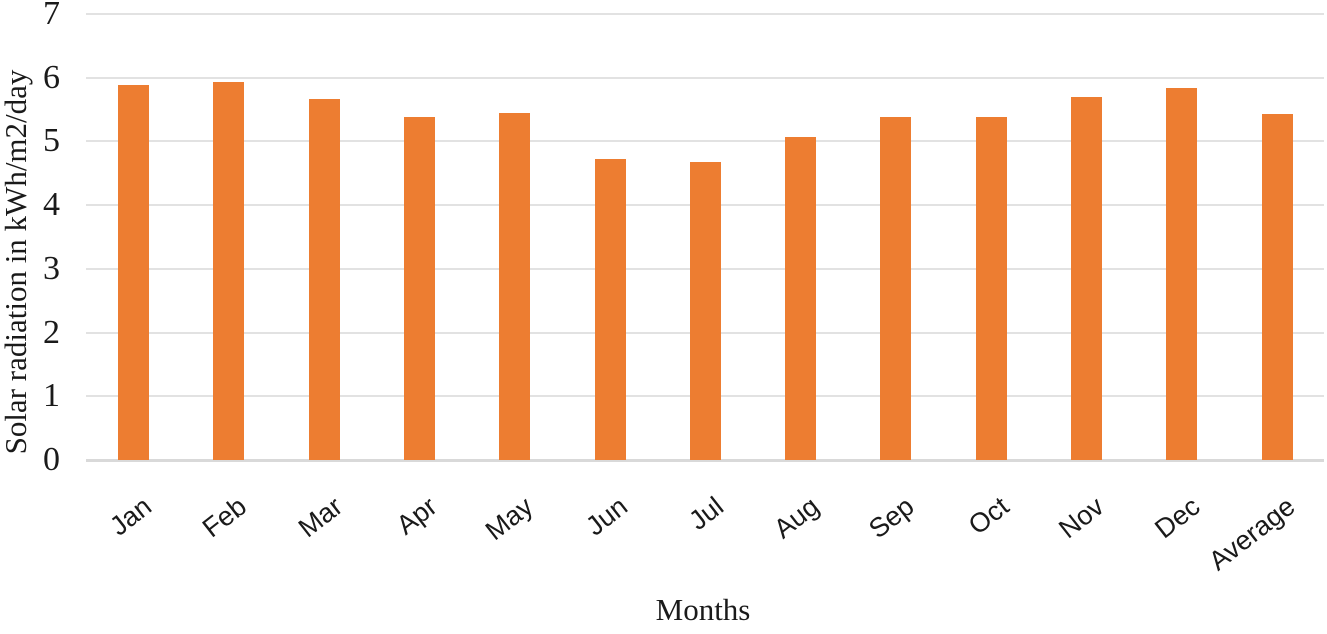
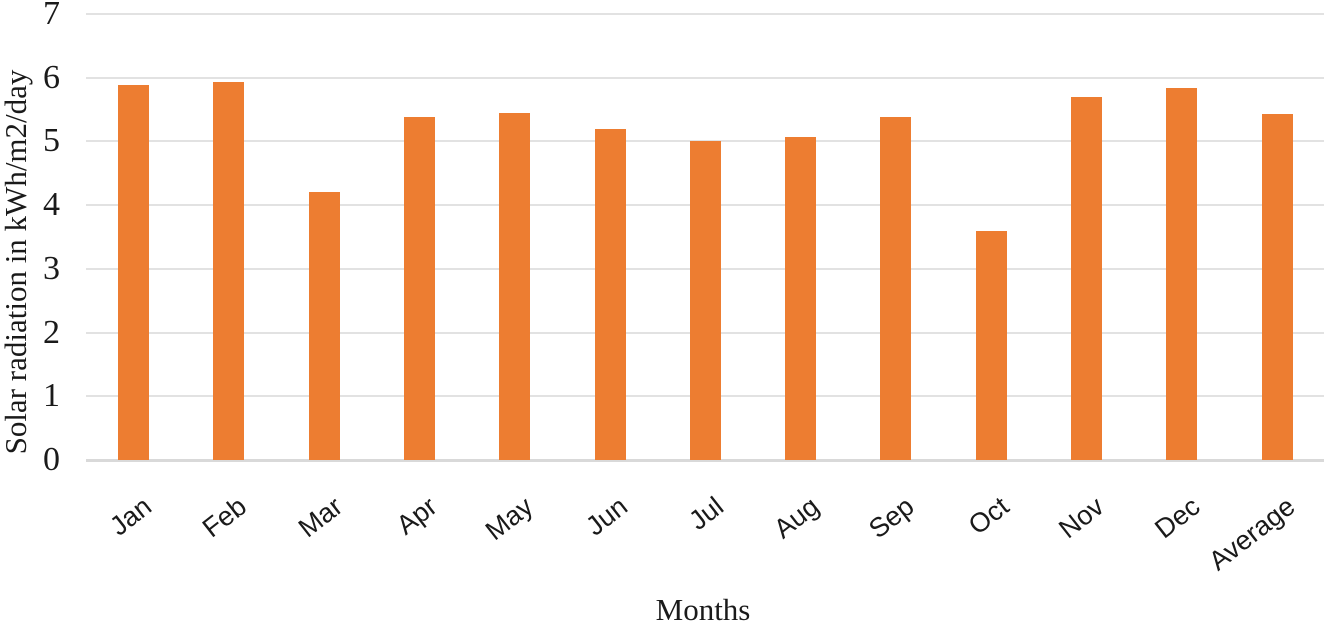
Mar: 5.7 -> 4.2
Jun: 4.7 -> 5.2
Jul: 4.7 -> 5.0
Oct: 5.4 -> 3.6
